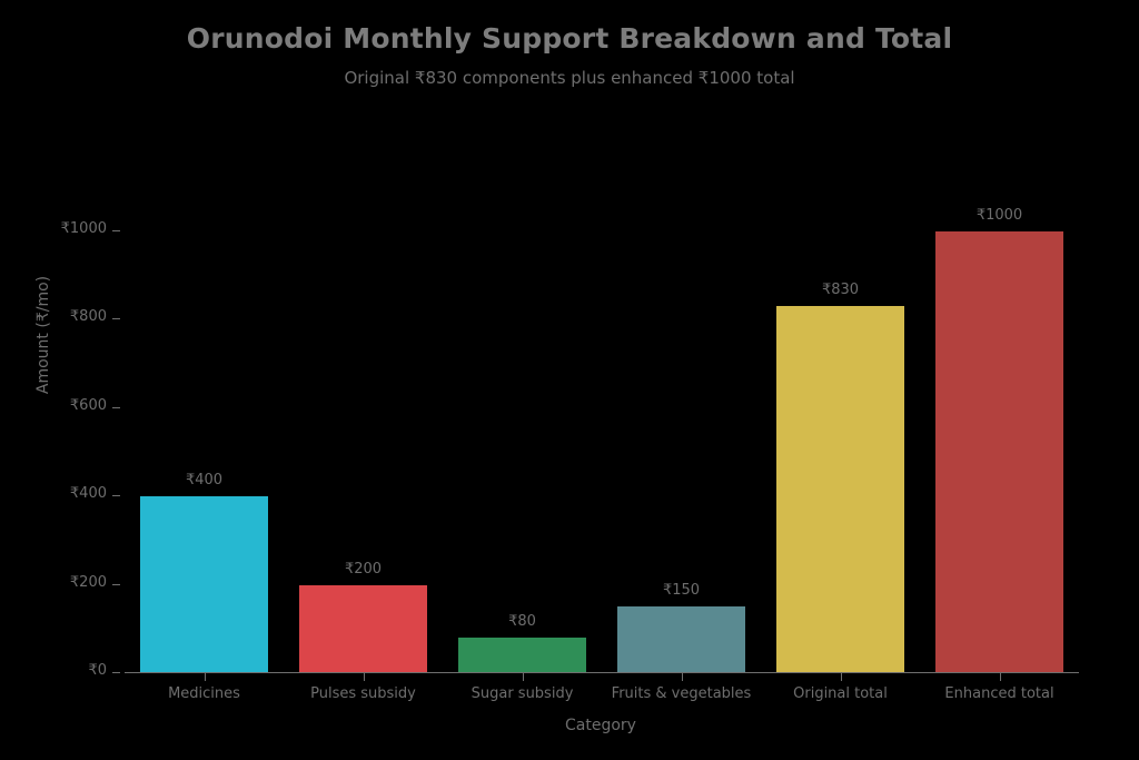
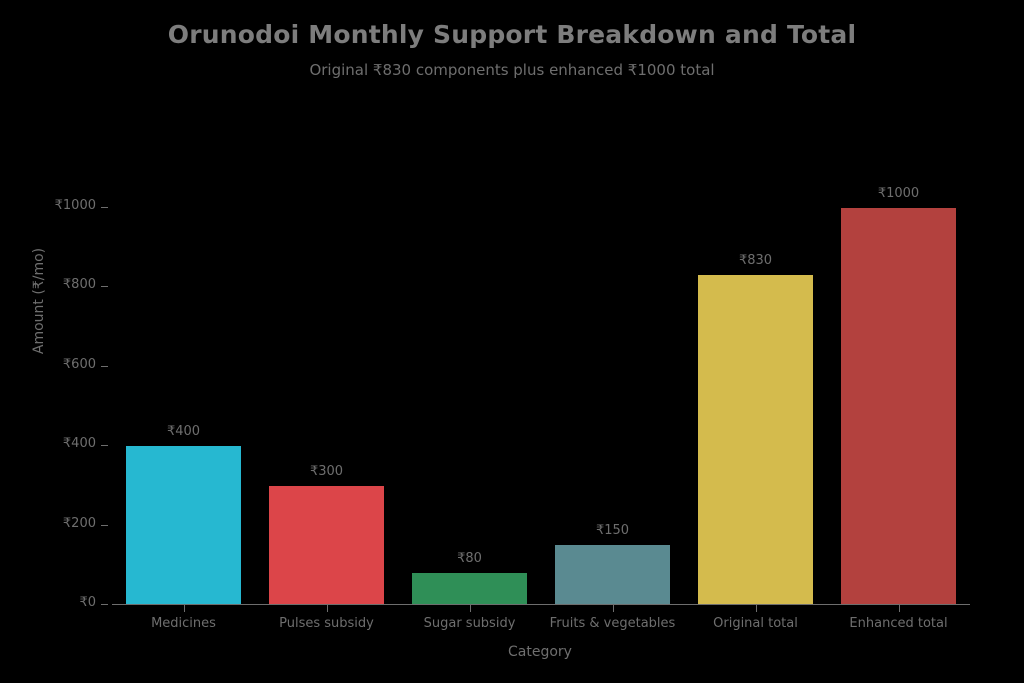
Pulses subsidy: 200 -> 300
